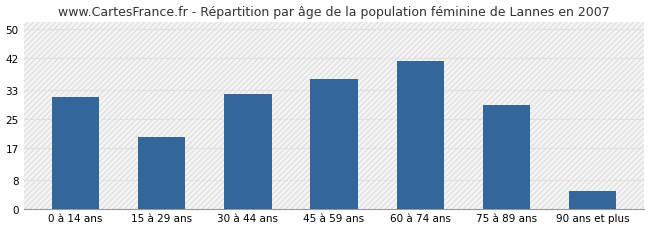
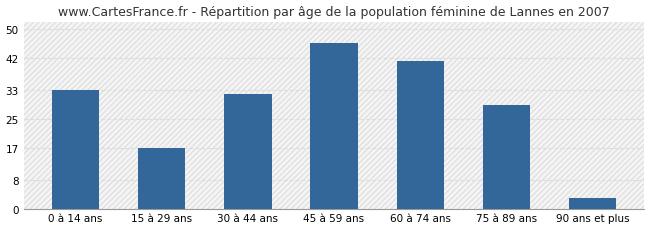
0 à 14 ans: 31 -> 33
15 à 29 ans: 20 -> 17
45 à 59 ans: 36 -> 46
90 ans et plus: 5 -> 3
